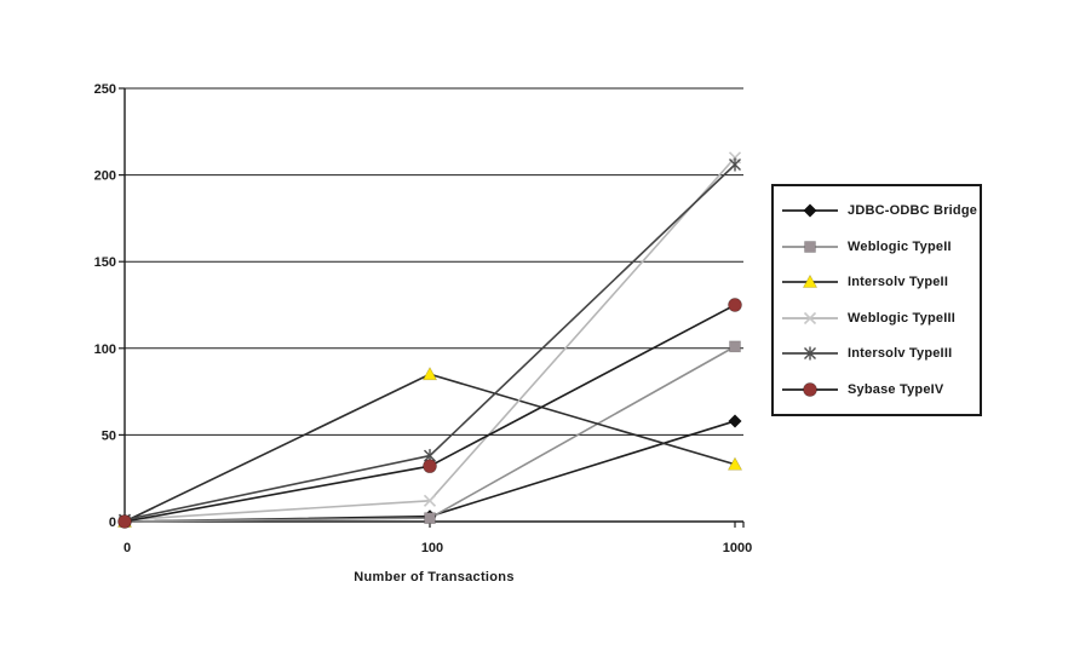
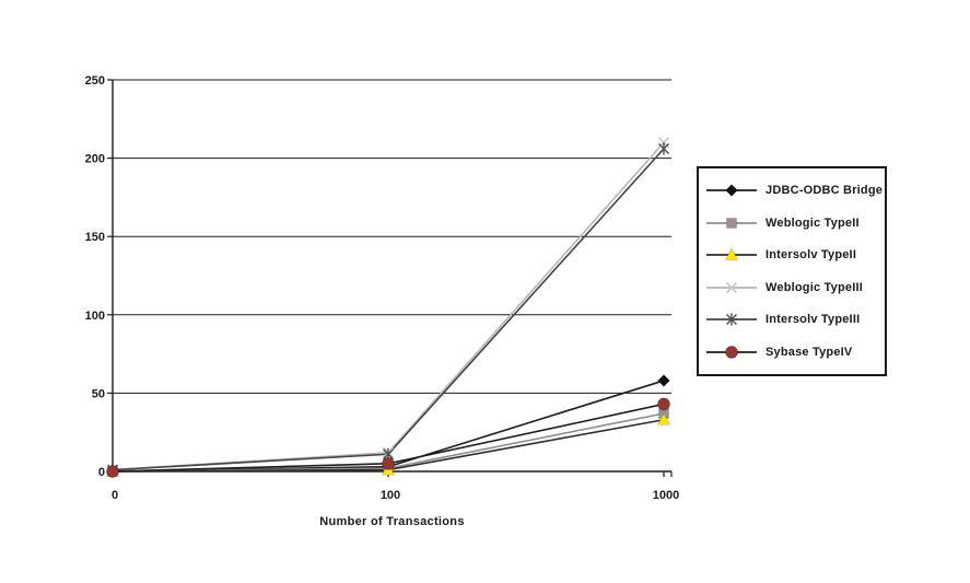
Intersolv TypeII/100: 85 -> 1
Intersolv TypeIII/100: 38 -> 11
Sybase TypeIV/100: 32 -> 5
Weblogic TypeII/1000: 101 -> 37
Sybase TypeIV/1000: 125 -> 43
